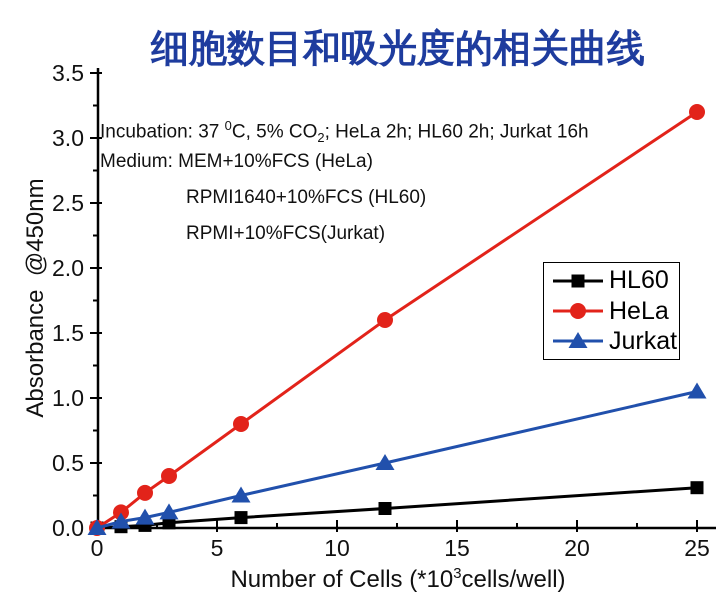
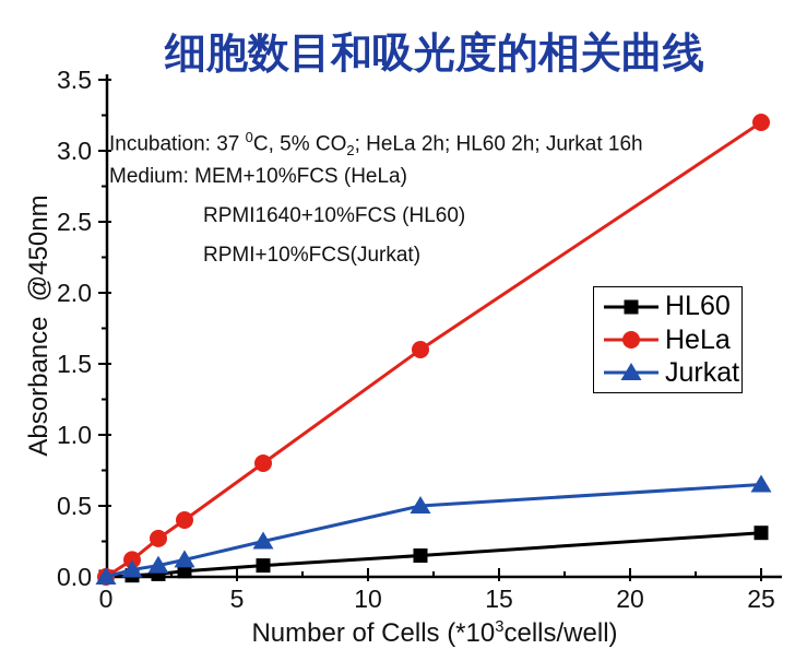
Jurkat/25: 1.05 -> 0.65
